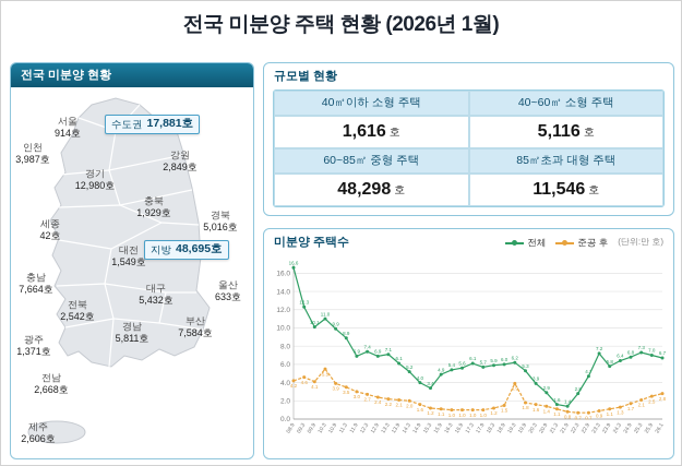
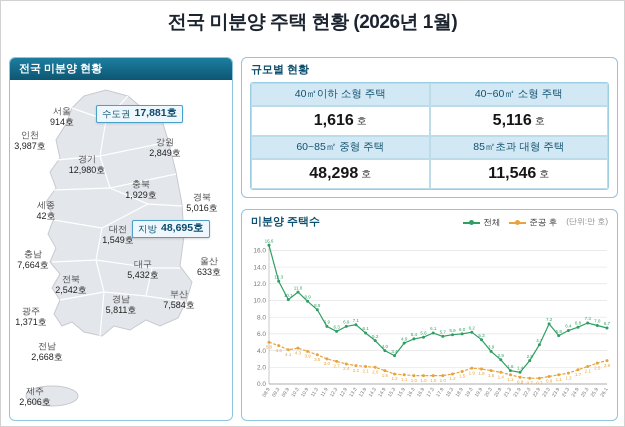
준공 후/08.9: 4.2 -> 5.0
준공 후/10.3: 5.5 -> 4.3
전체/12.3: 7.4 -> 6.3
준공 후/19.3: 3.9 -> 1.9
